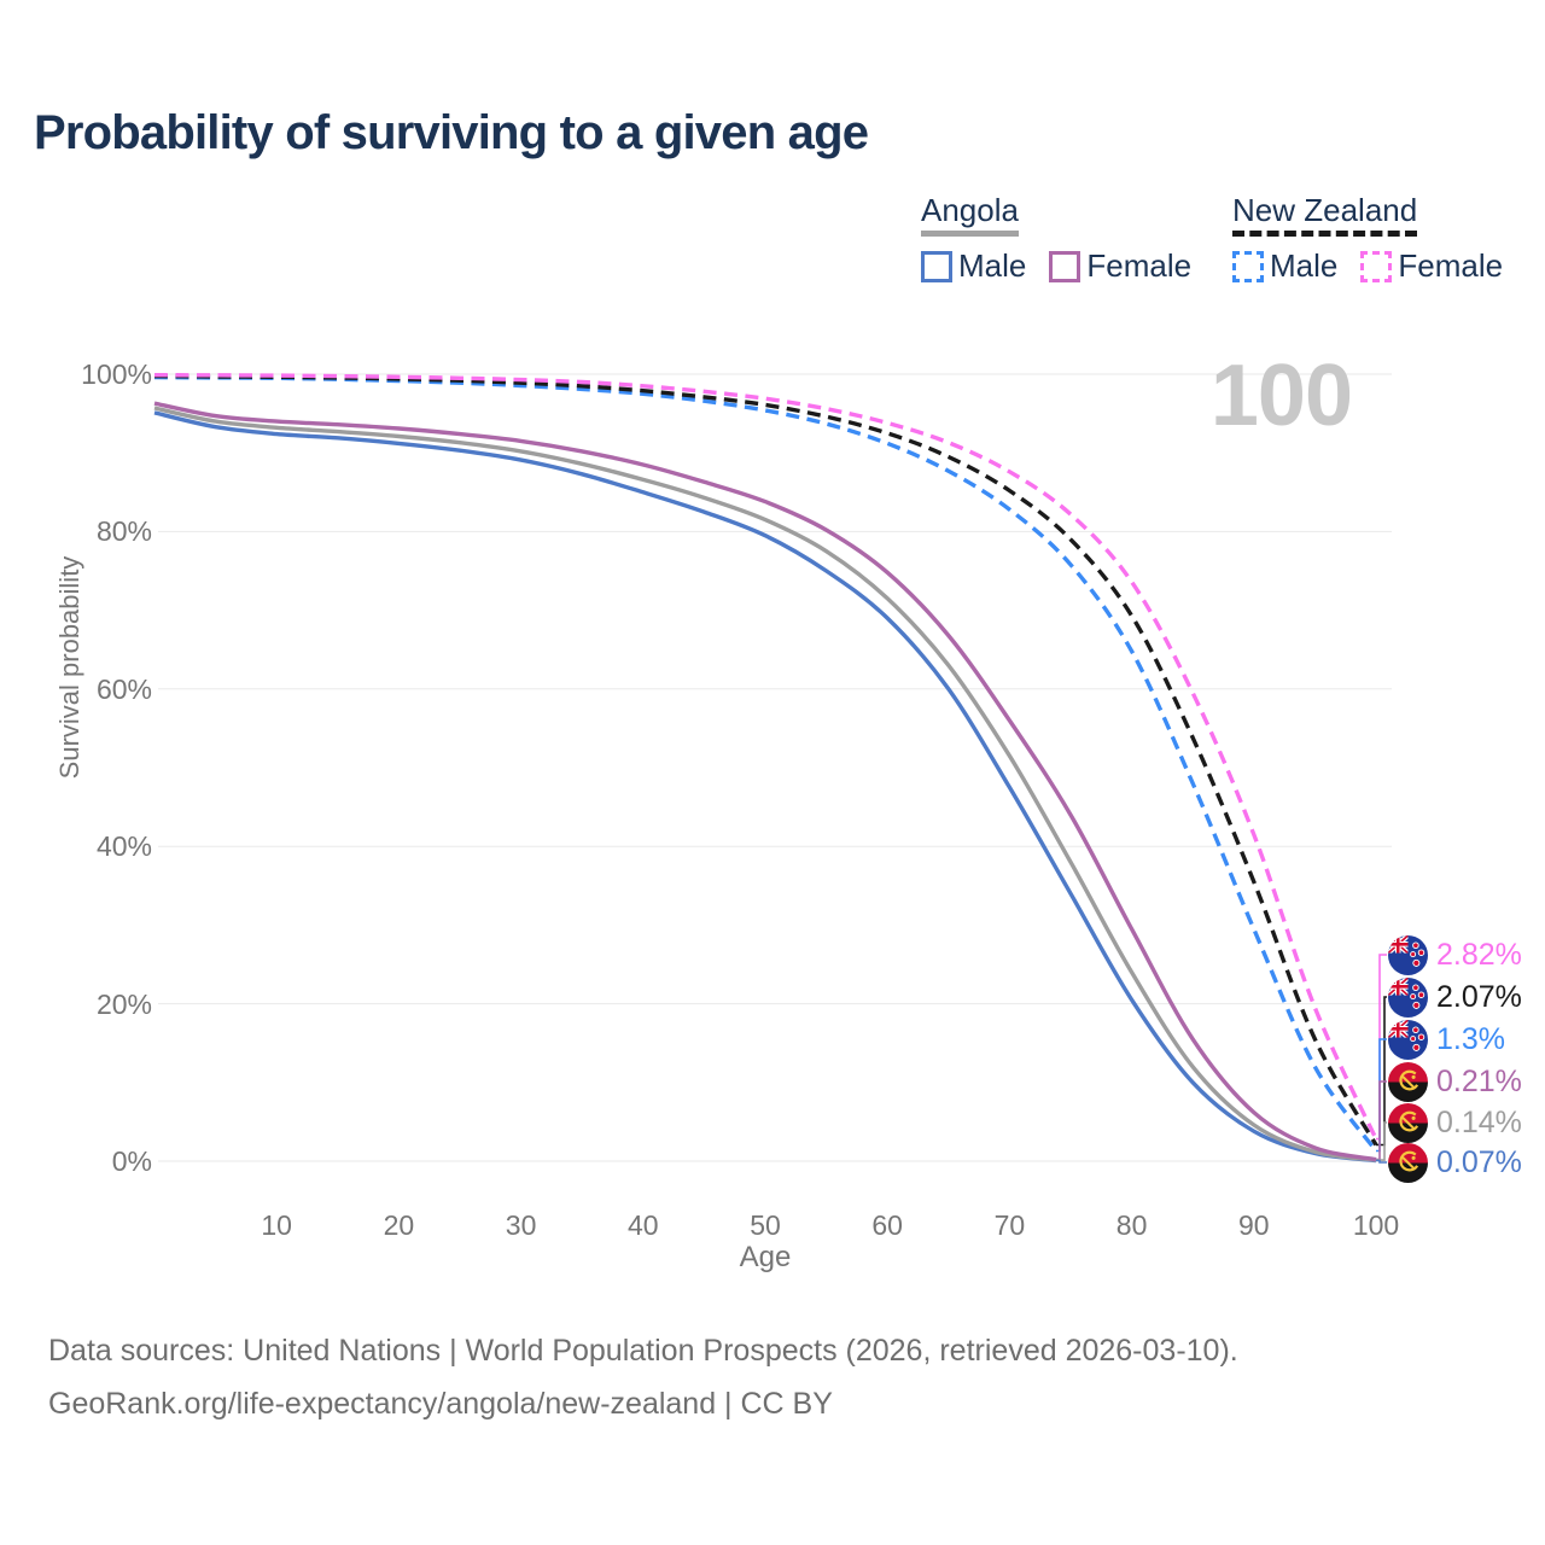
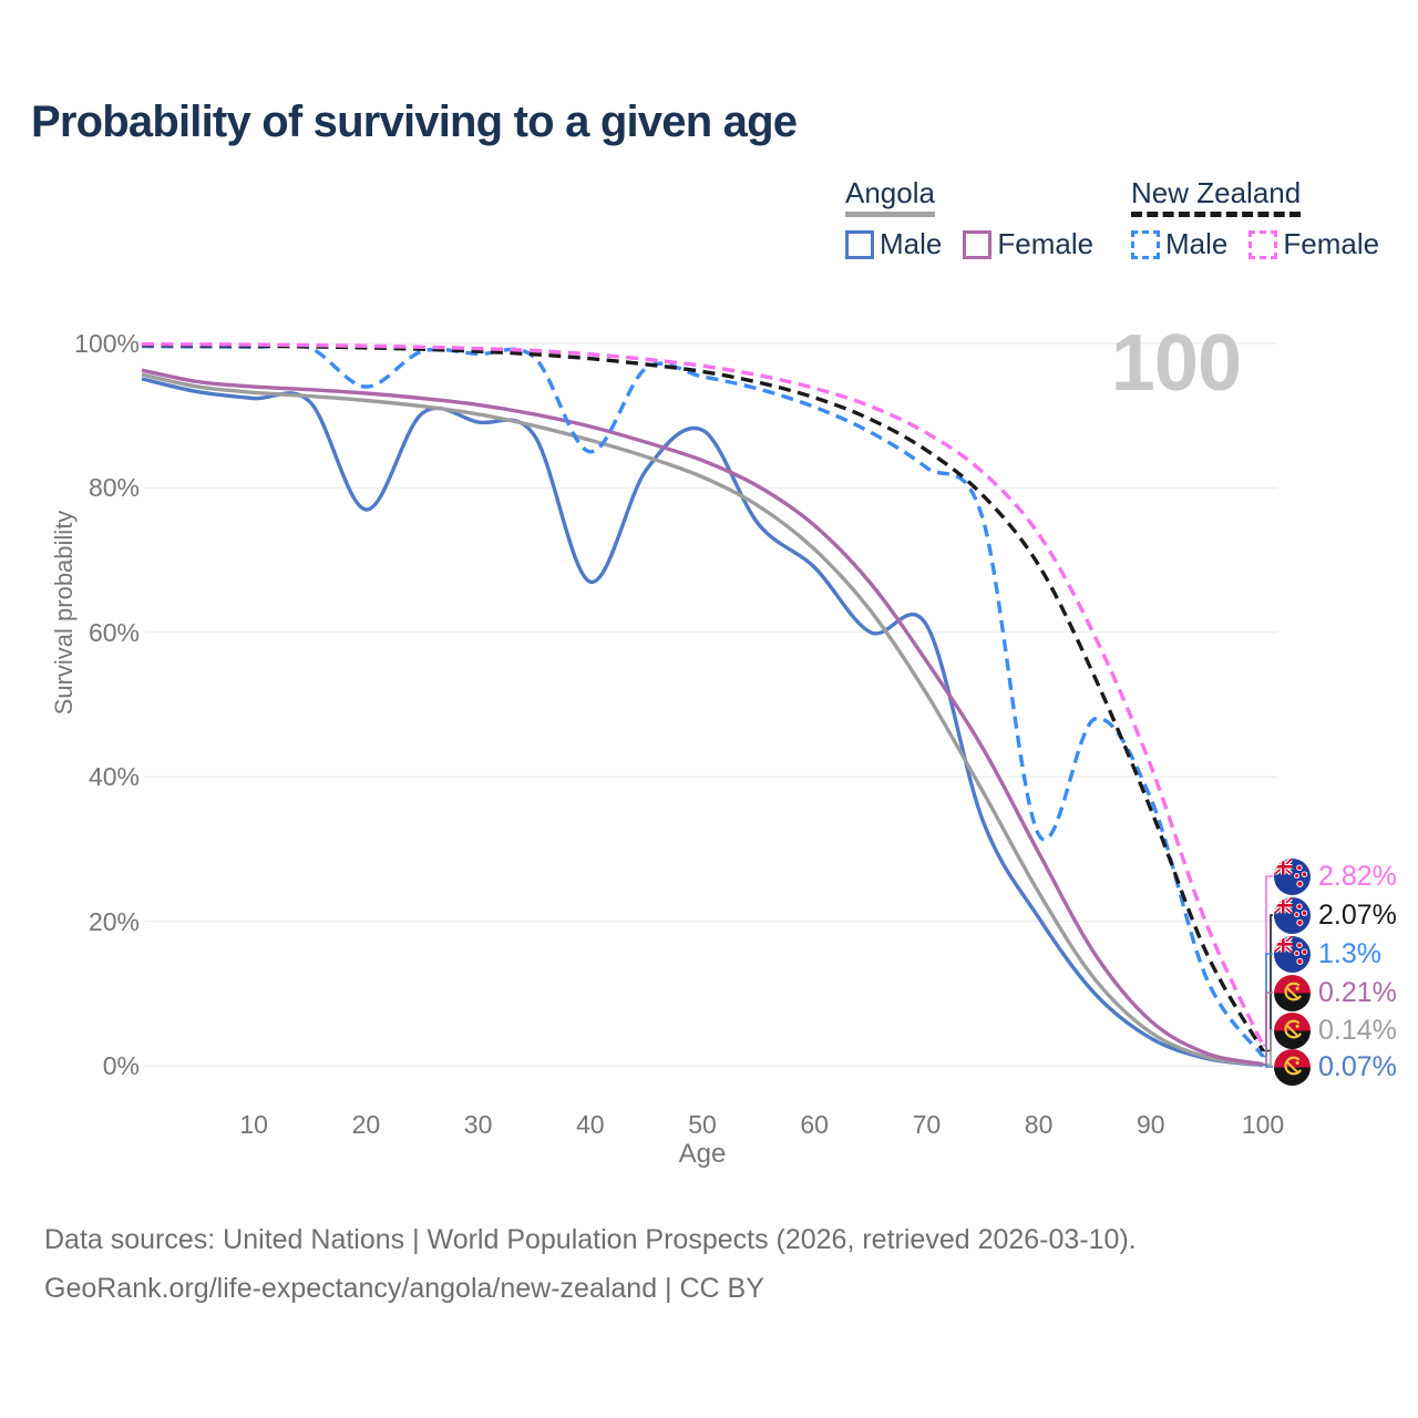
Angola Male/20: 91% -> 77%
New Zealand Male/20: 99% -> 94%
Angola Male/40: 85% -> 67%
New Zealand Male/40: 98% -> 85%
Angola Male/50: 80% -> 88%
Angola Male/70: 48% -> 61%
New Zealand Male/80: 65% -> 32%
New Zealand Male/90: 30% -> 37%
